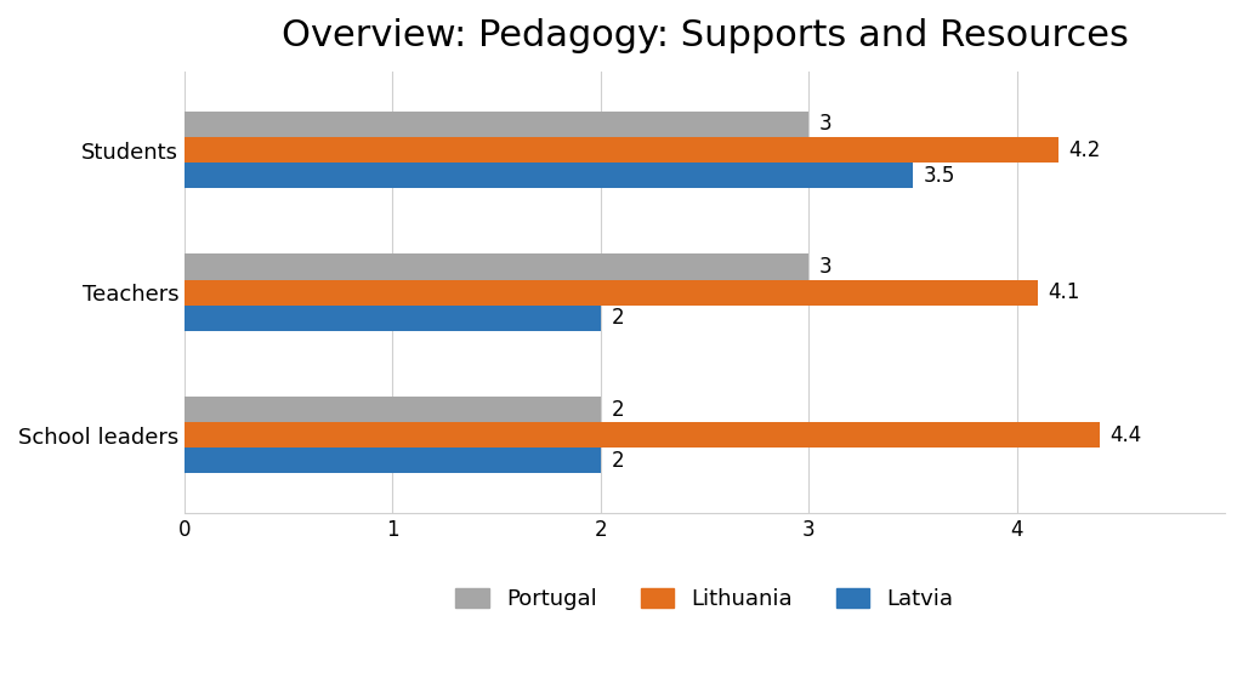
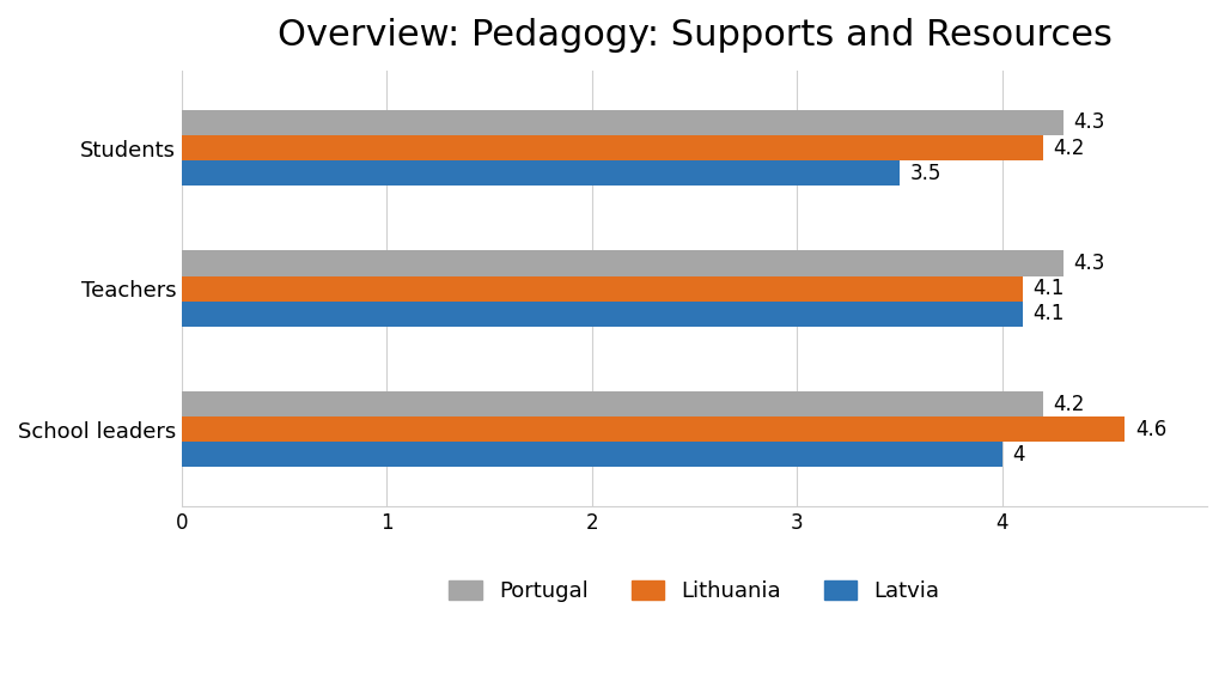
Portugal/Students: 3 -> 4.3
Portugal/Teachers: 3 -> 4.3
Latvia/Teachers: 2 -> 4.1
Portugal/School leaders: 2 -> 4
Lithuania/School leaders: 4.4 -> 4.6
Latvia/School leaders: 2 -> 4
